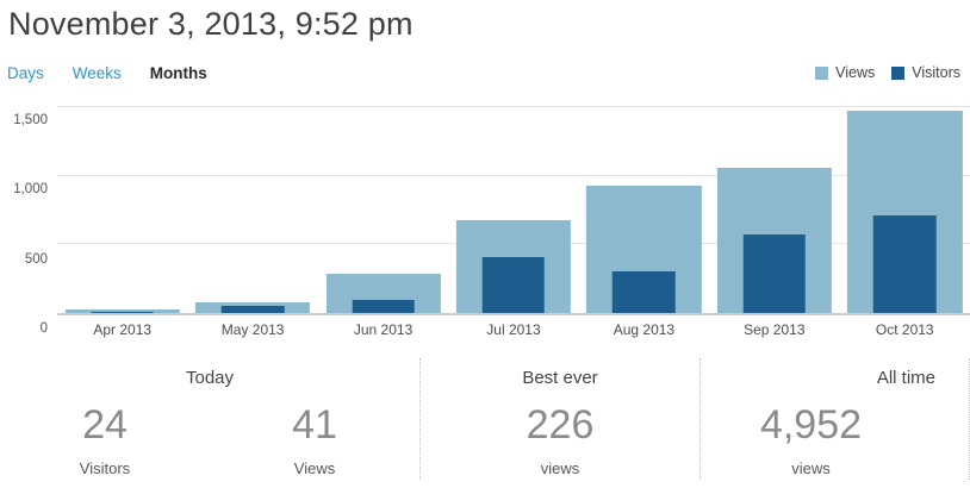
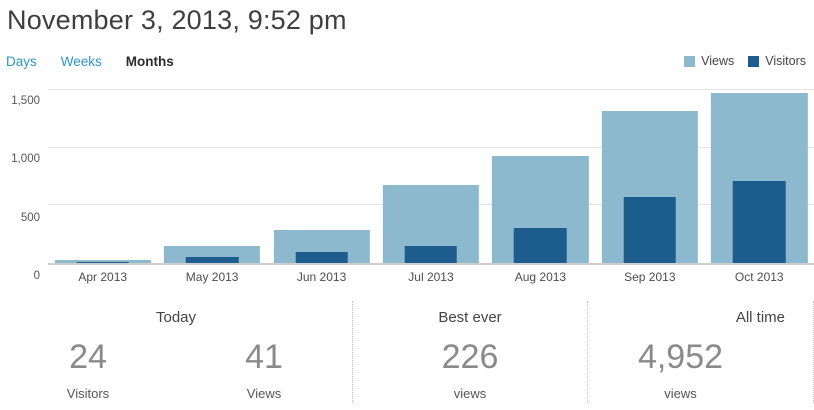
Views/May 2013: 80 -> 150
Visitors/Jul 2013: 410 -> 150
Views/Sep 2013: 1060 -> 1320
